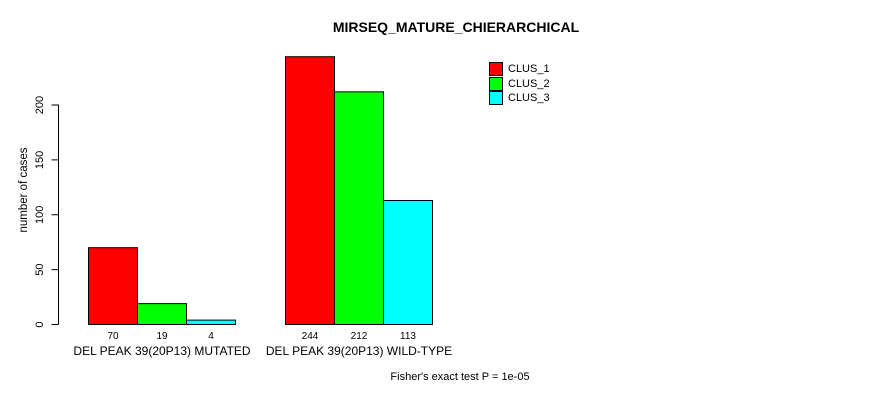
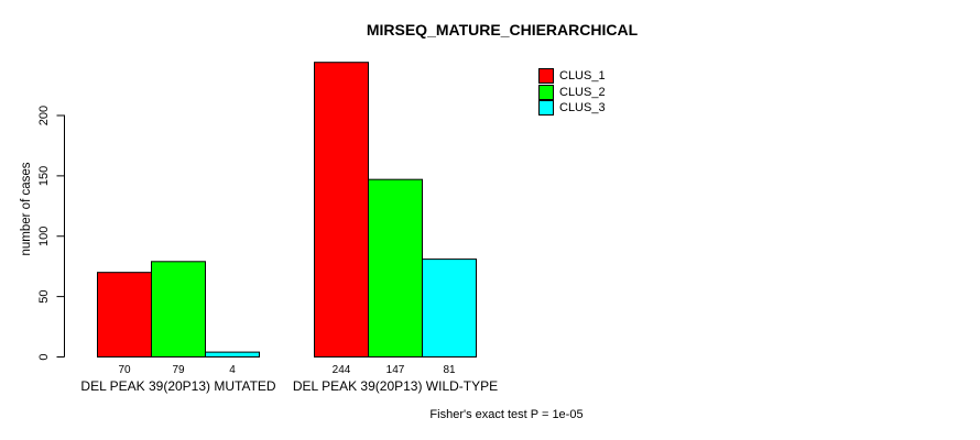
CLUS_2/DEL PEAK 39(20P13) MUTATED: 19 -> 79
CLUS_2/DEL PEAK 39(20P13) WILD-TYPE: 212 -> 147
CLUS_3/DEL PEAK 39(20P13) WILD-TYPE: 113 -> 81
